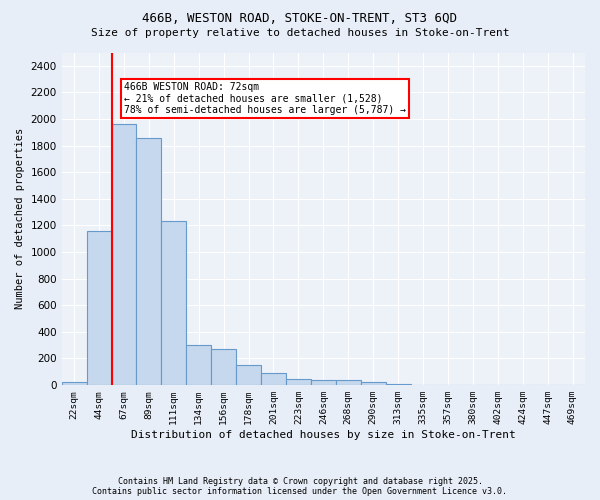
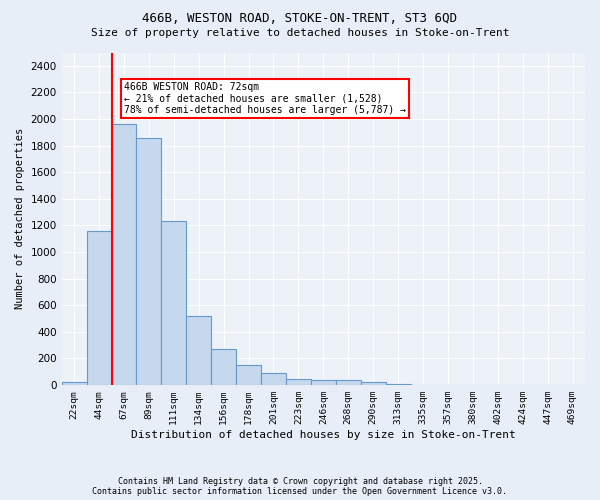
134sqm: 300 -> 520
